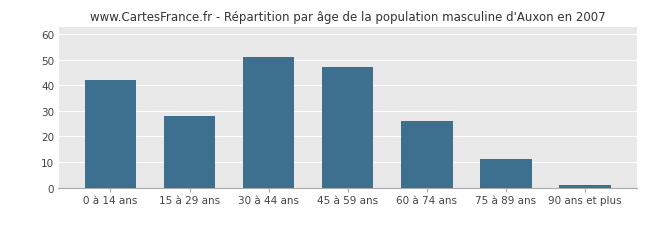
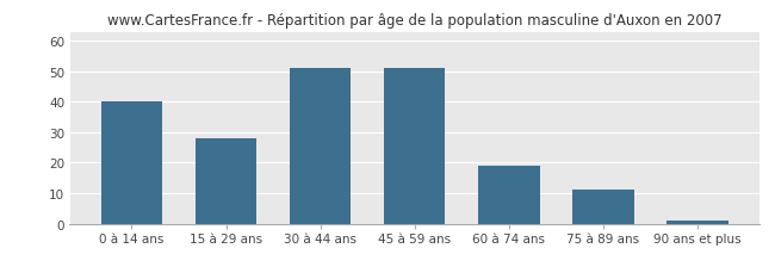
0 à 14 ans: 42 -> 40
45 à 59 ans: 47 -> 51
60 à 74 ans: 26 -> 19
